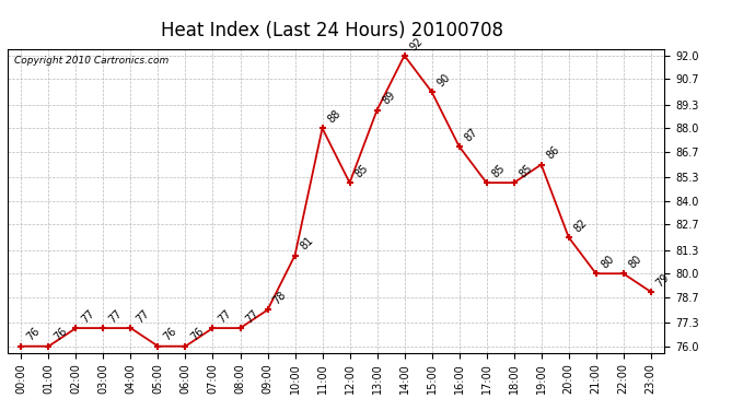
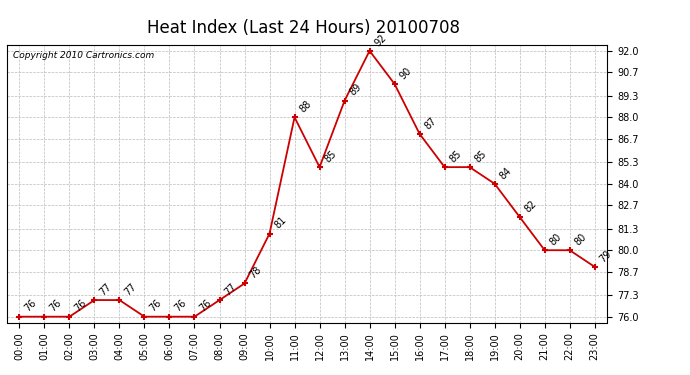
02:00: 77 -> 76
07:00: 77 -> 76
19:00: 86 -> 84
